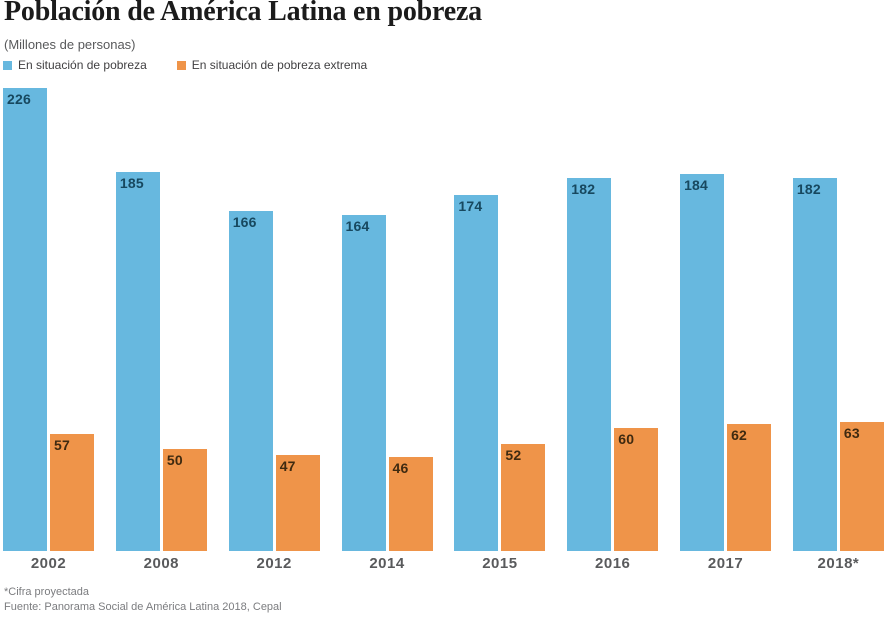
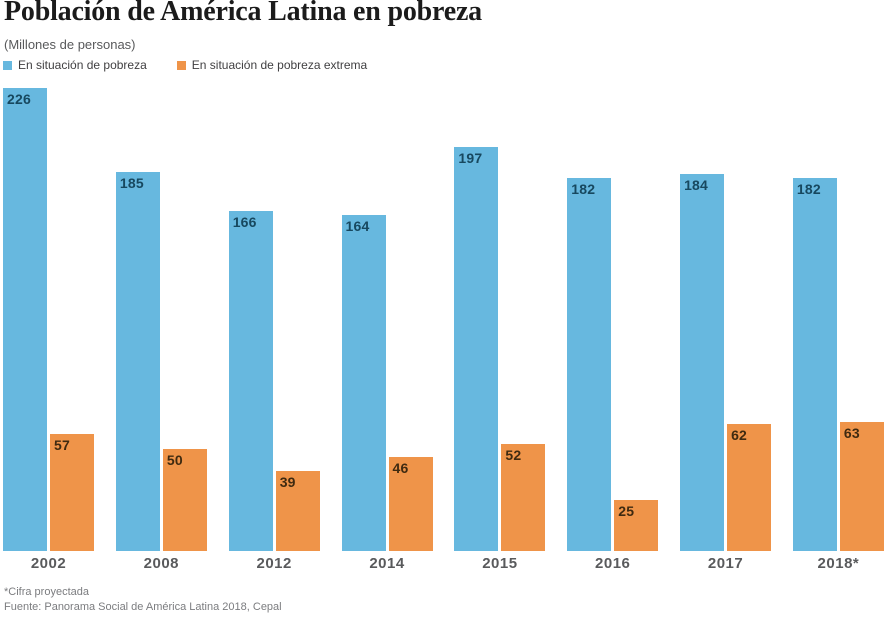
En situación de pobreza extrema/2012: 47 -> 39
En situación de pobreza/2015: 174 -> 197
En situación de pobreza extrema/2016: 60 -> 25
